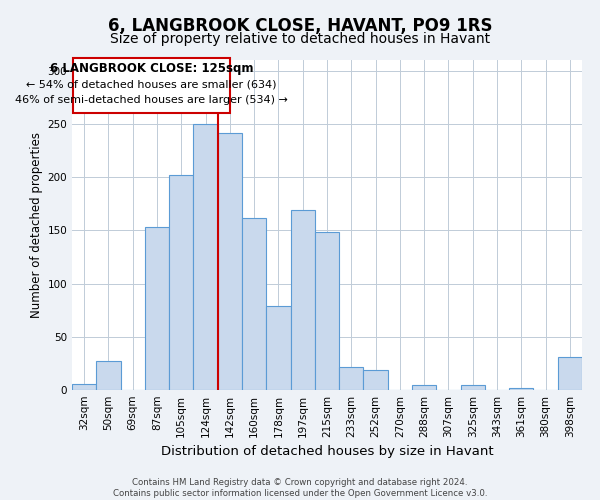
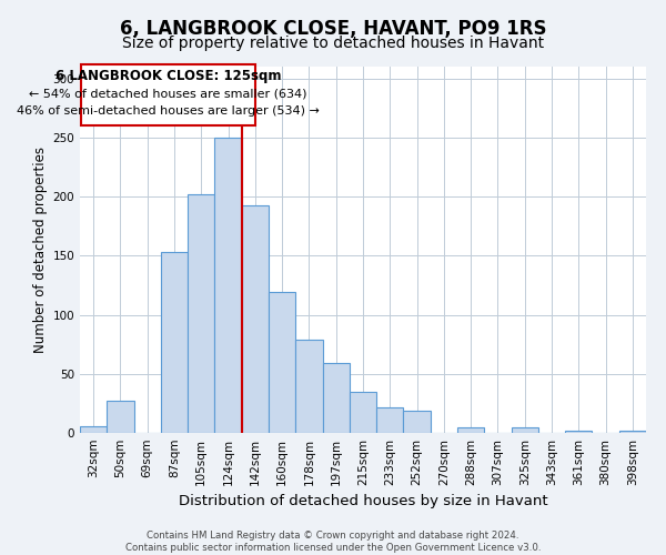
142sqm: 241 -> 193
160sqm: 162 -> 119
197sqm: 169 -> 59
215sqm: 148 -> 35
398sqm: 31 -> 2
